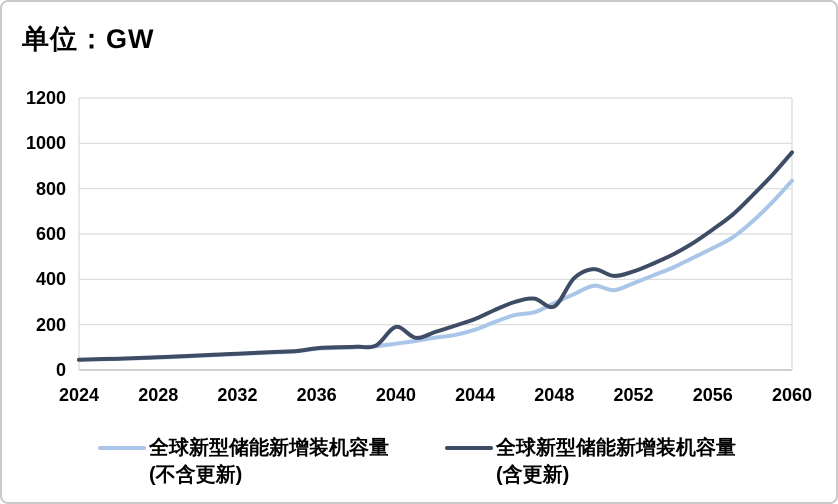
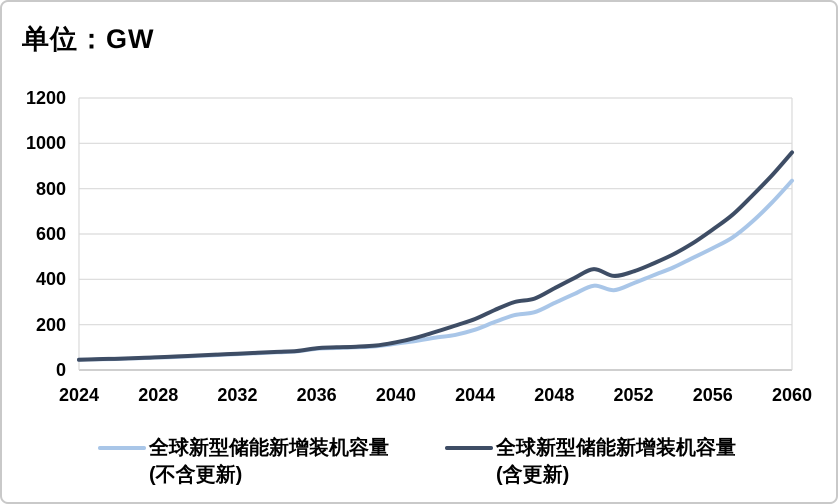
全球新型储能新增装机容量 (含更新)/2040: 190 -> 120
全球新型储能新增装机容量 (含更新)/2048: 280 -> 360
